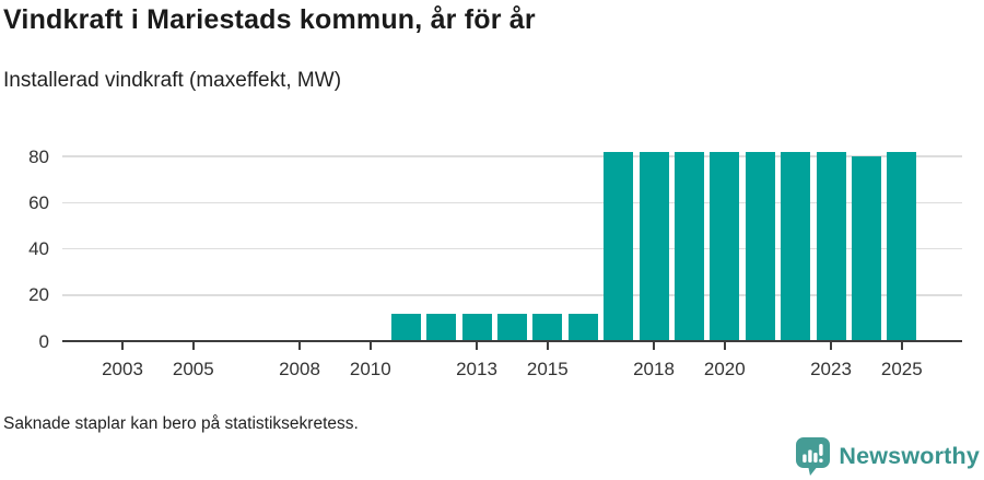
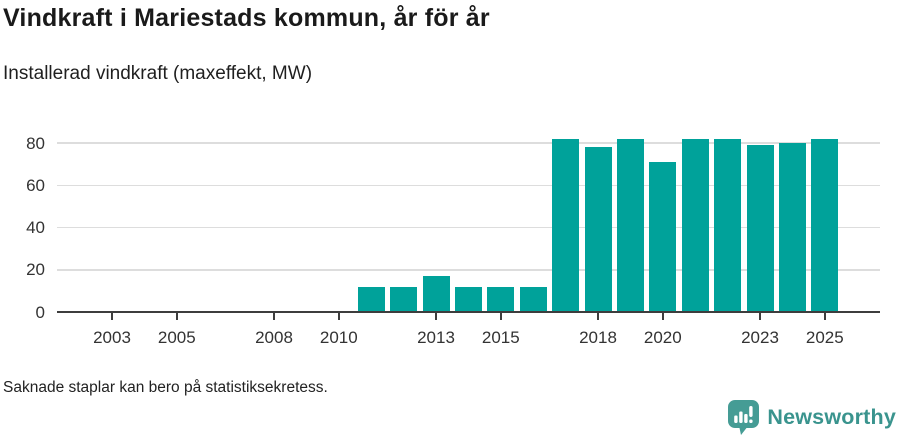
2013: 12 -> 17
2018: 82 -> 78
2020: 82 -> 71
2023: 82 -> 79
